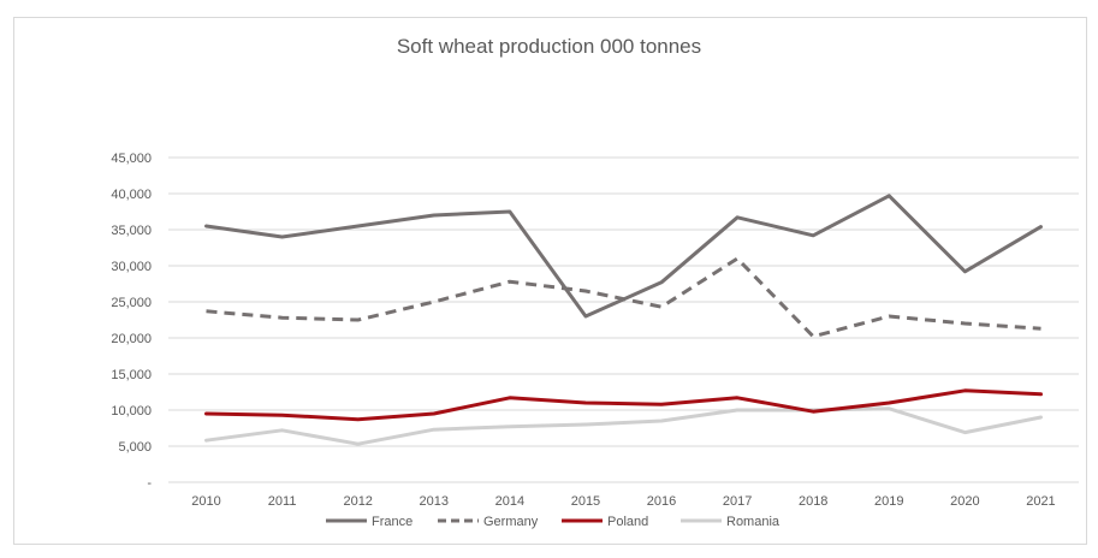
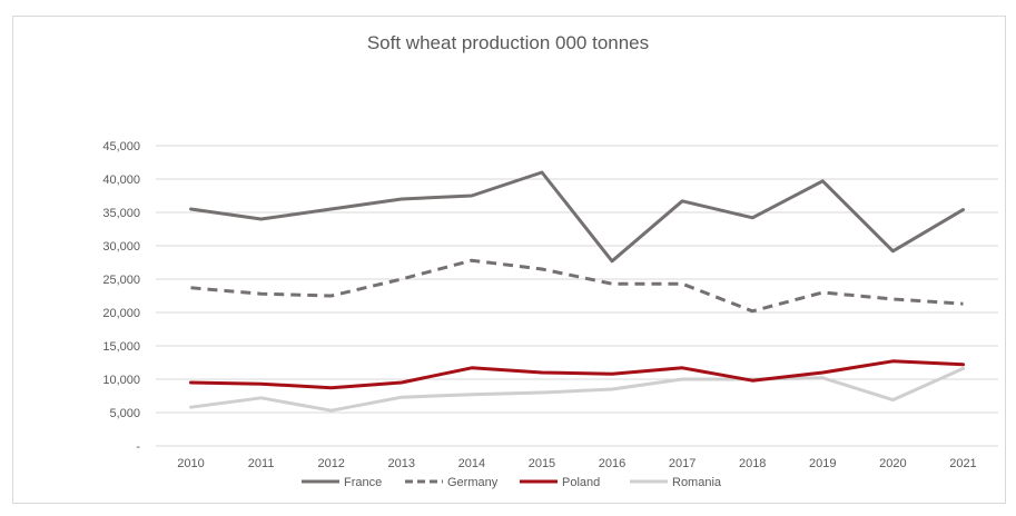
France/2015: 23000 -> 41000
Germany/2017: 31000 -> 24000
Romania/2021: 9000 -> 12000
